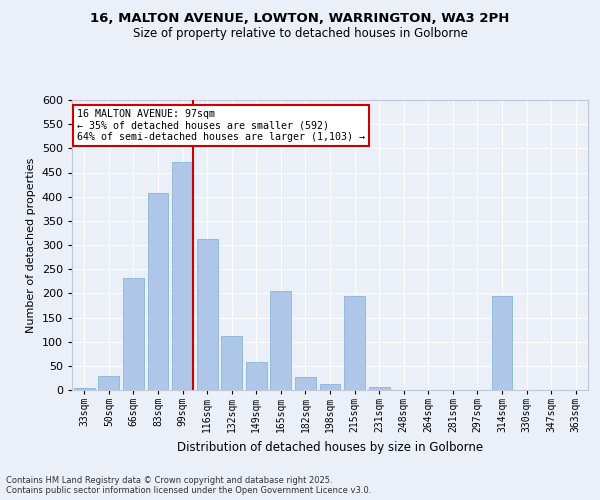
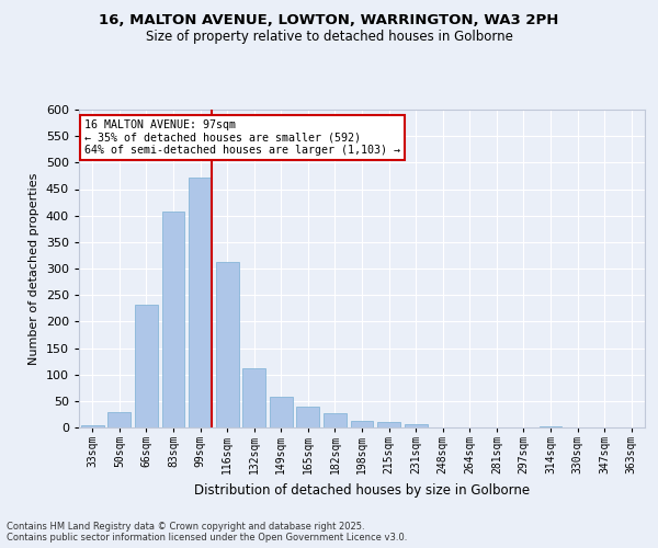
165sqm: 205 -> 40
215sqm: 195 -> 10
314sqm: 195 -> 2
